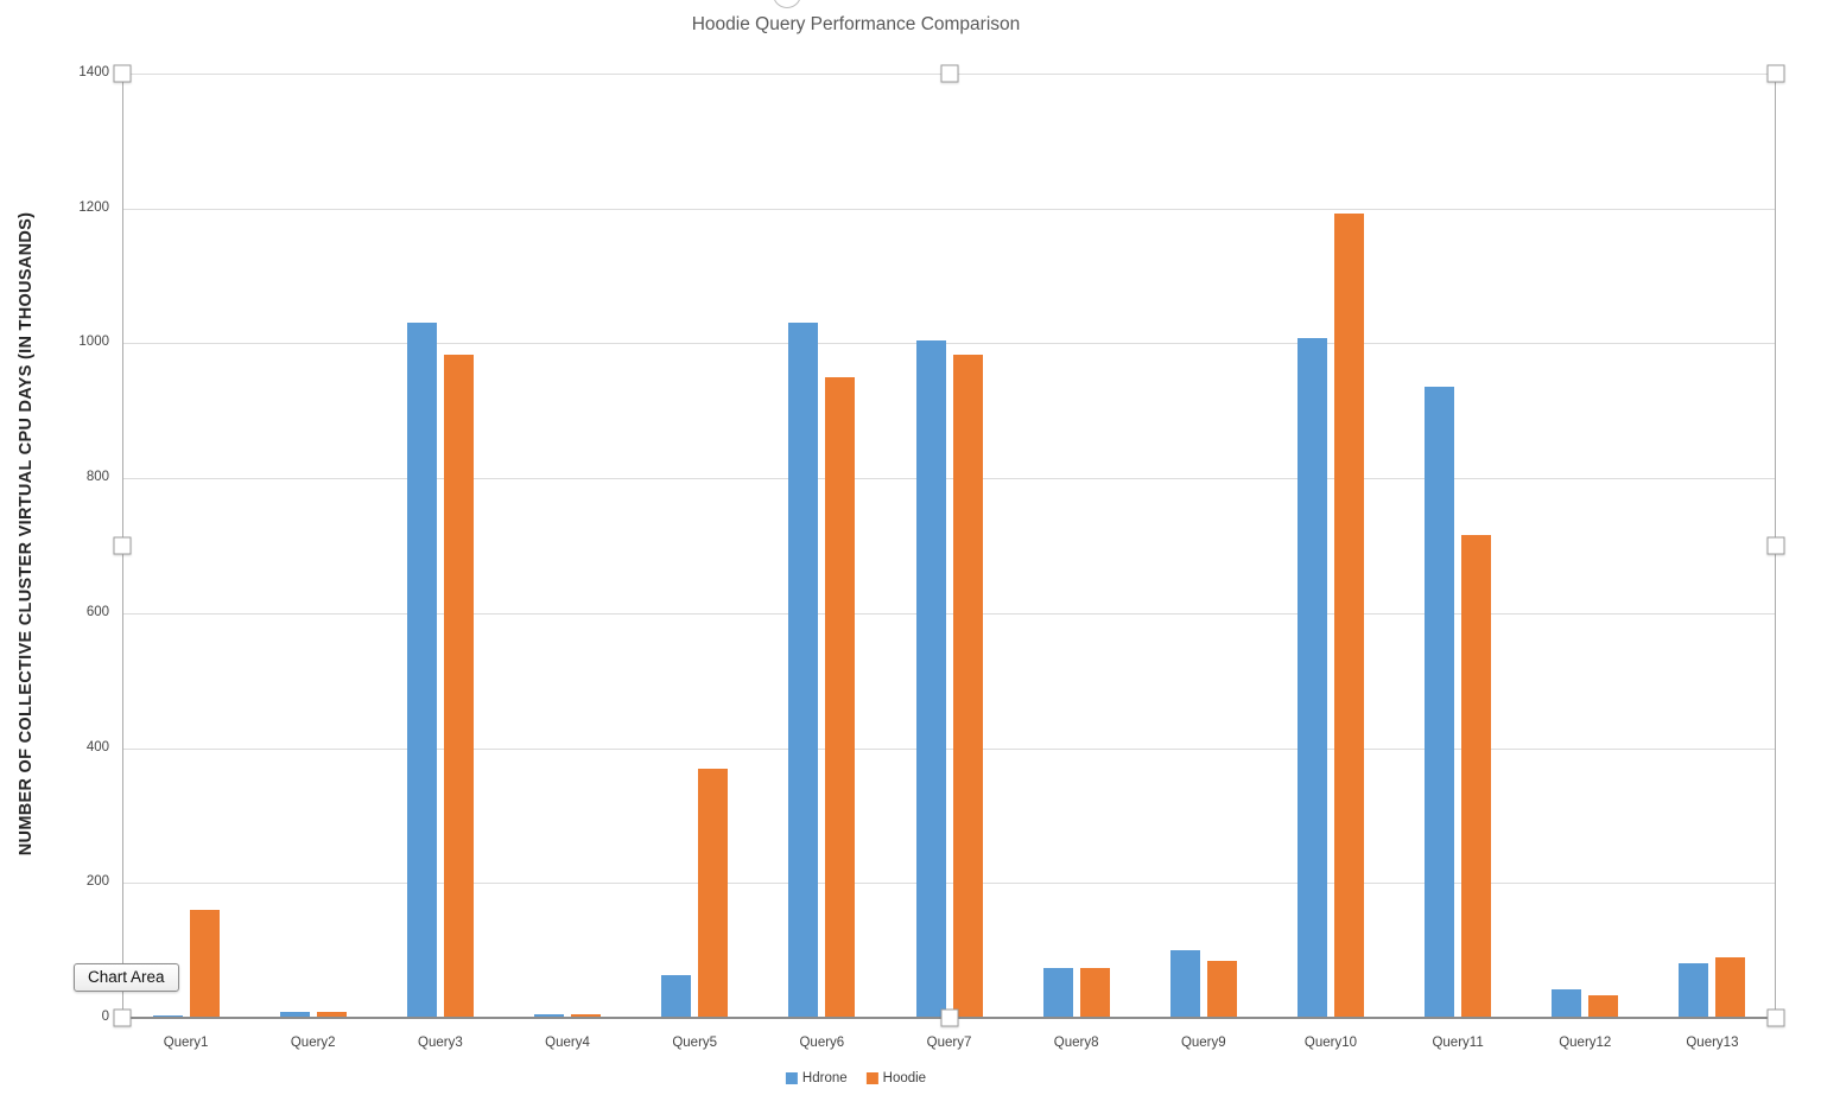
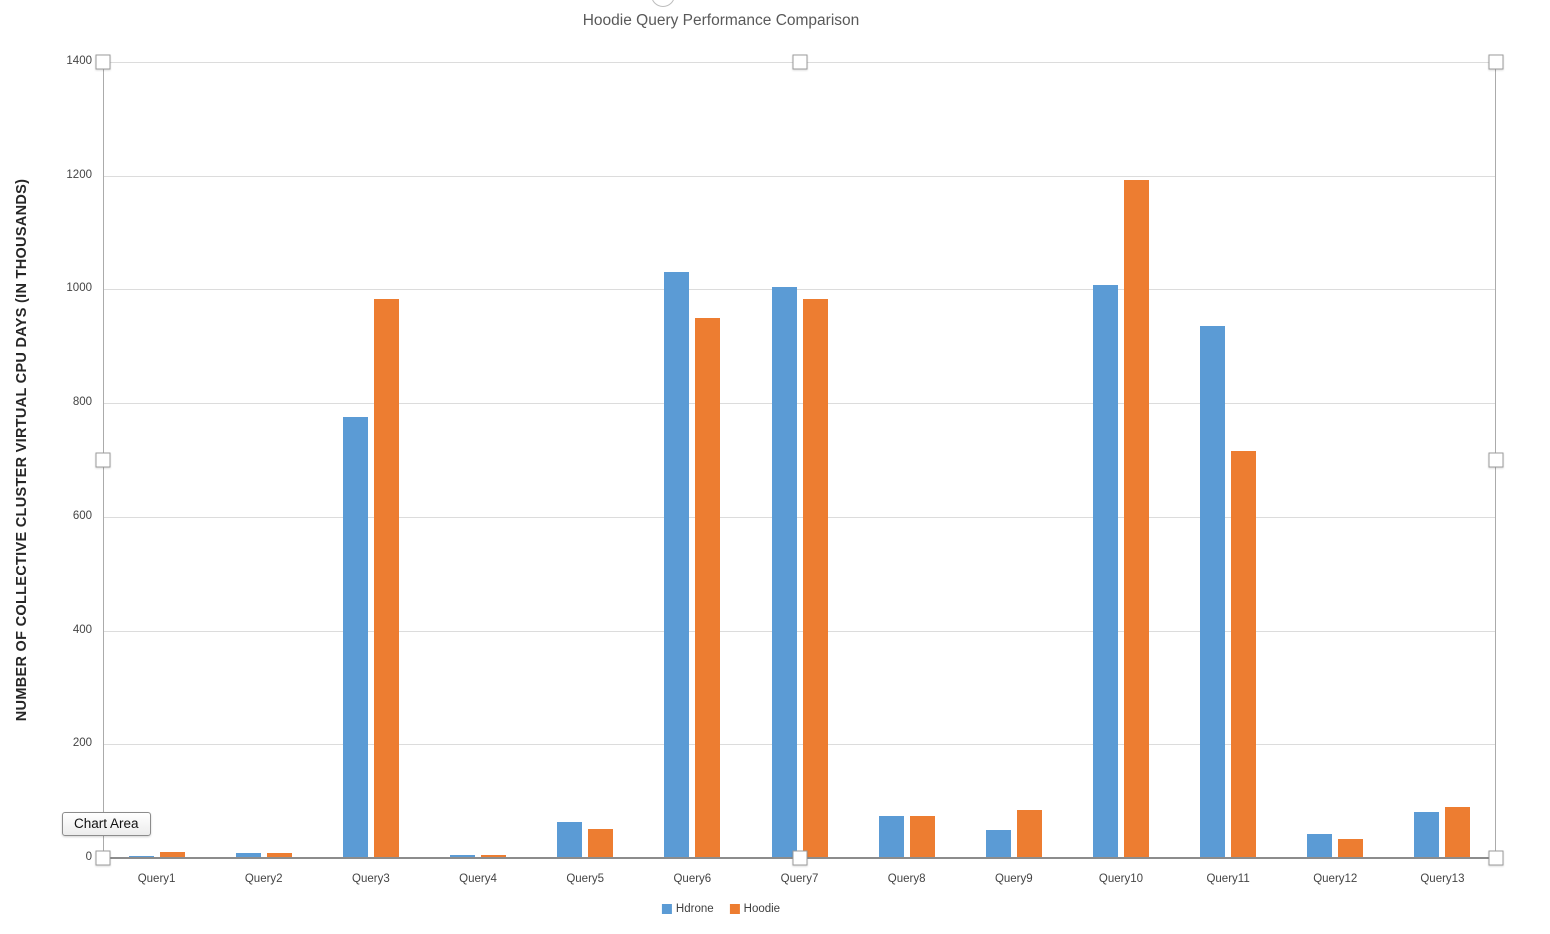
Hoodie/Query1: 160 -> 10
Hdrone/Query3: 1030 -> 780
Hoodie/Query5: 370 -> 50
Hdrone/Query9: 100 -> 50
